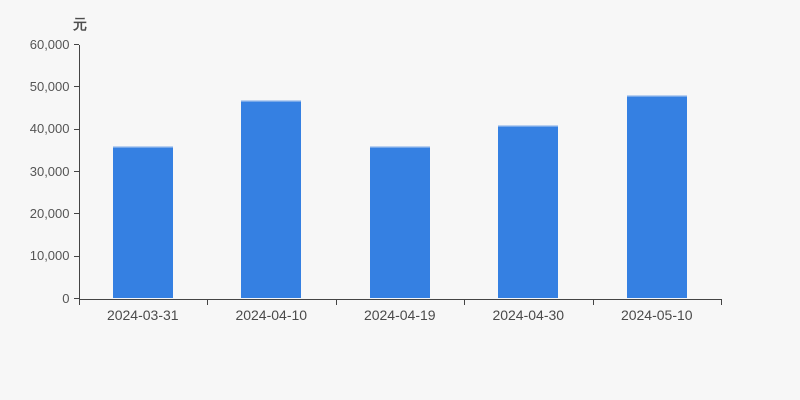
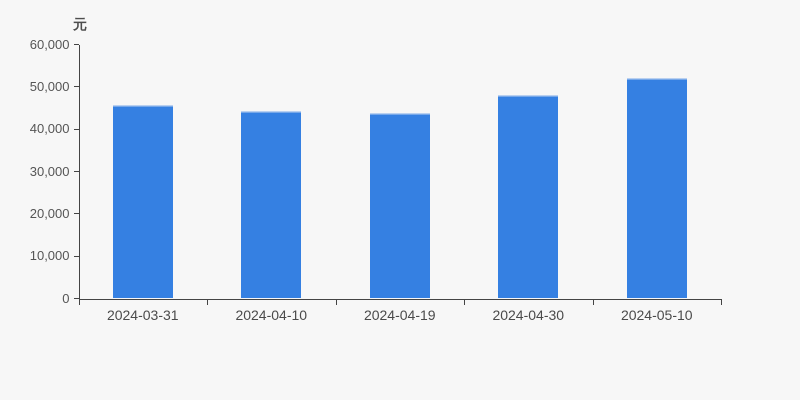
2024-03-31: 36000 -> 46000
2024-04-10: 47000 -> 44000
2024-04-19: 36000 -> 44000
2024-04-30: 41000 -> 48000
2024-05-10: 48000 -> 52000
